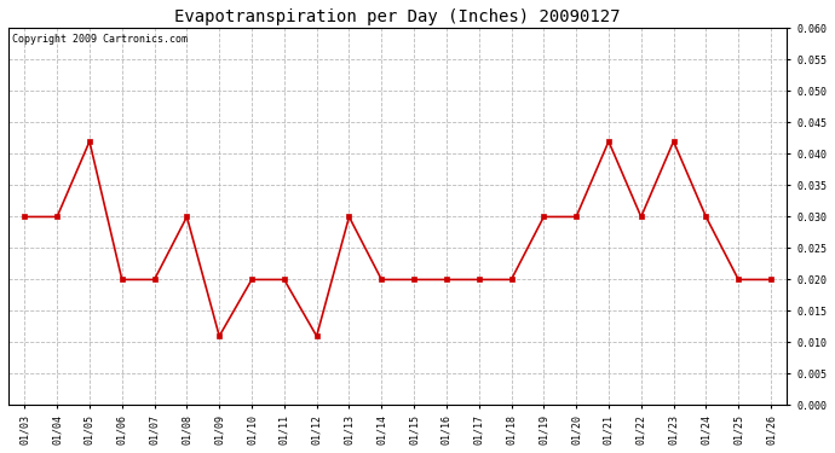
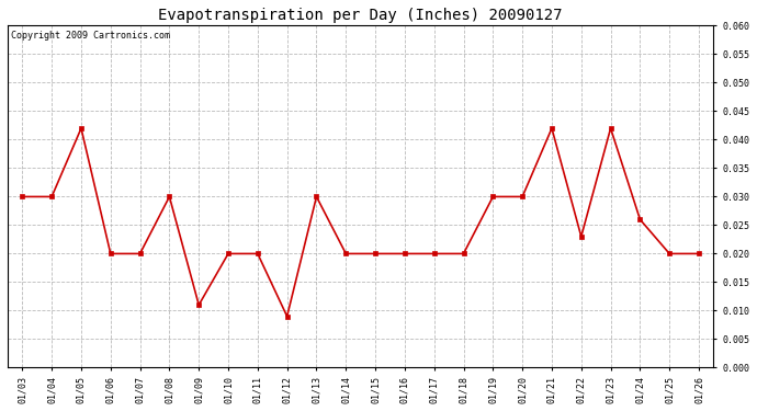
01/12: 0.011 -> 0.009
01/22: 0.030 -> 0.023
01/24: 0.030 -> 0.026
